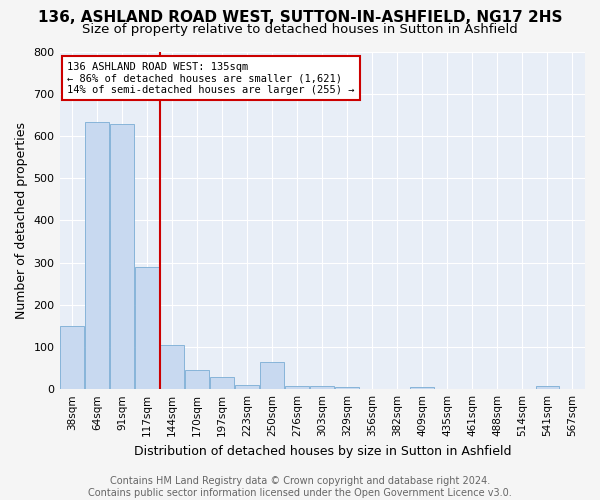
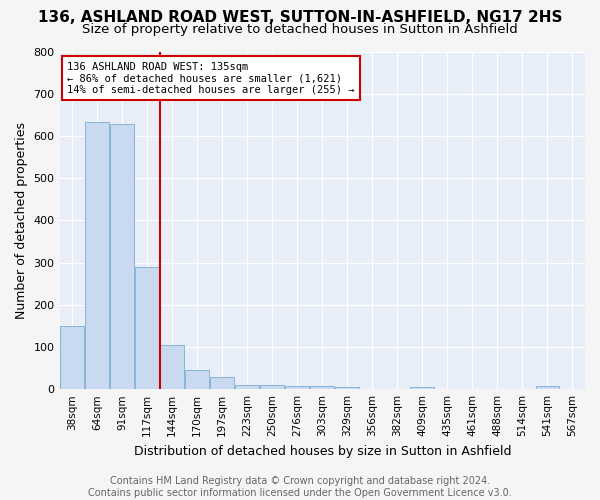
250sqm: 65 -> 10
